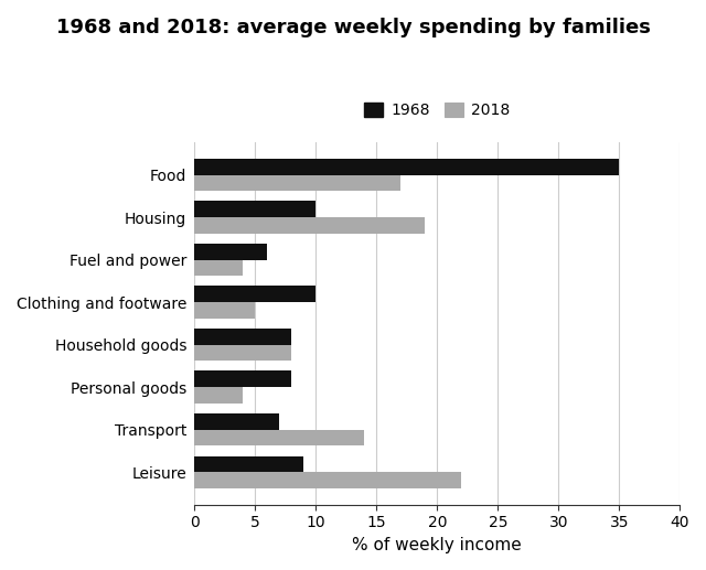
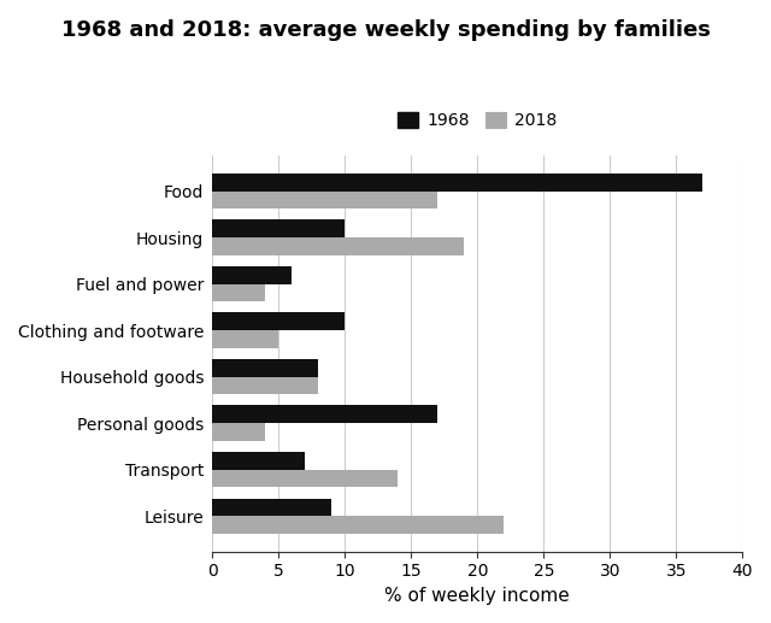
1968/Food: 35 -> 37
1968/Personal goods: 8 -> 17
